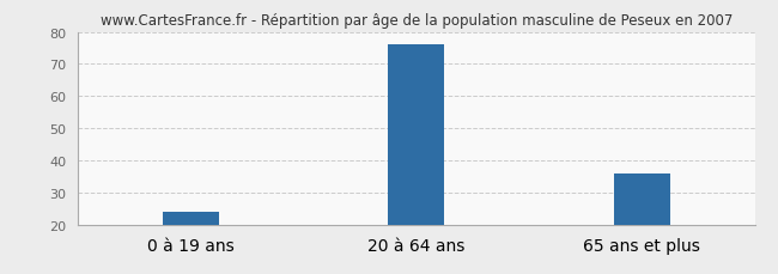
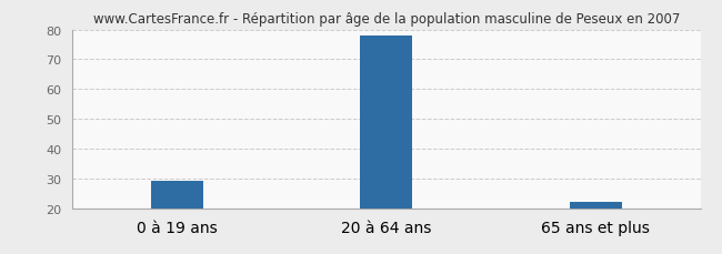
0 à 19 ans: 24 -> 29
20 à 64 ans: 76 -> 78
65 ans et plus: 36 -> 22
